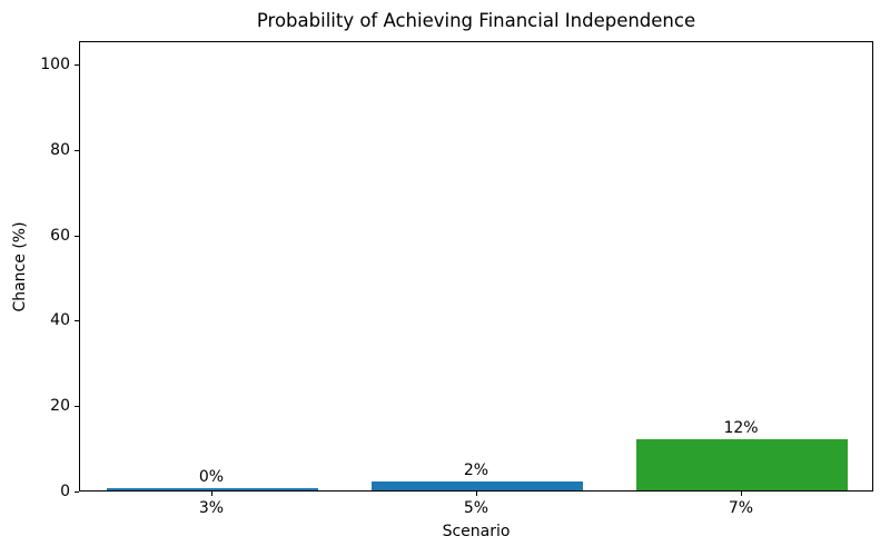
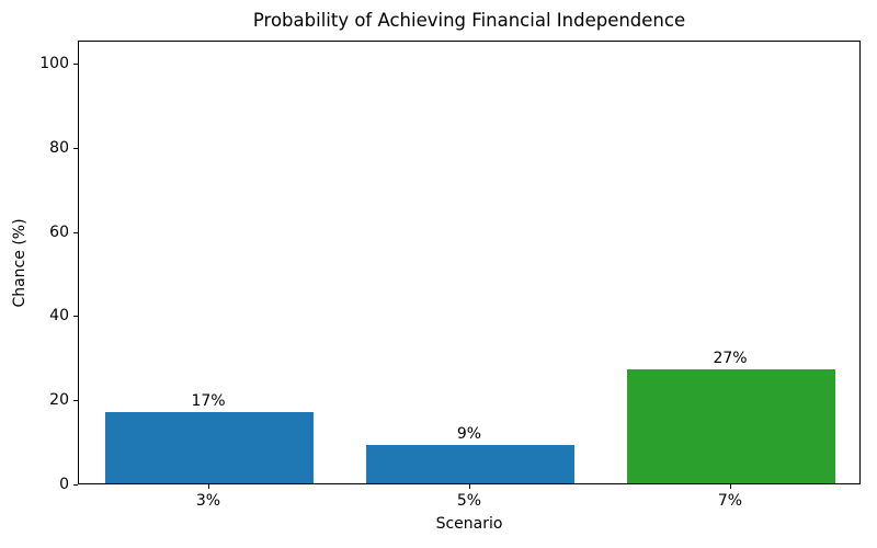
3%: 0% -> 17%
5%: 2% -> 9%
7%: 12% -> 27%
